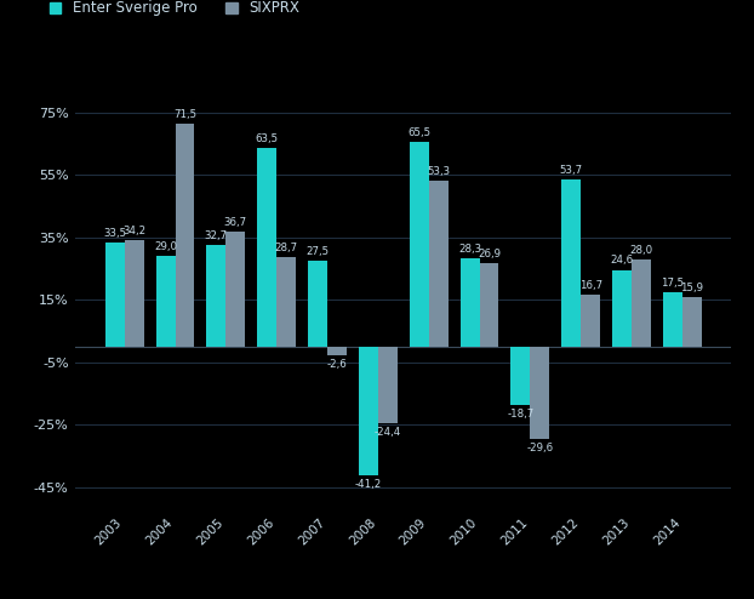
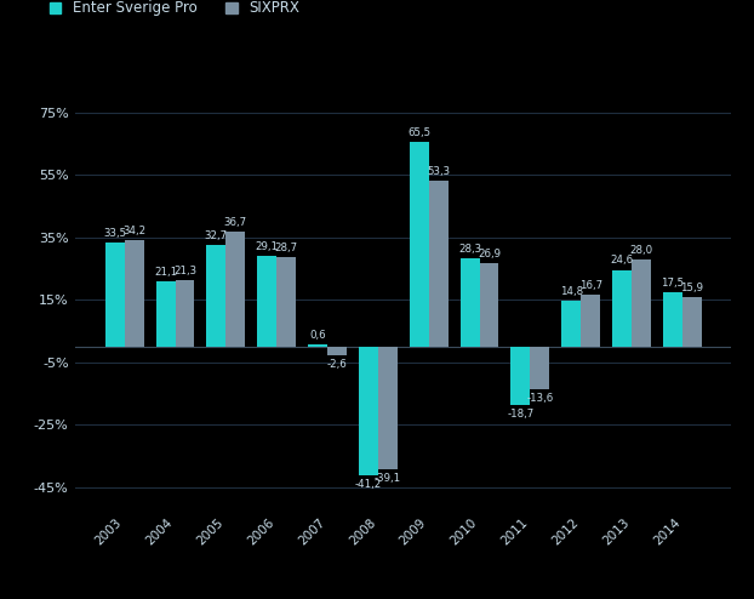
Enter Sverige Pro/2004: 29.0% -> 21.1%
SIXPRX/2004: 71.5% -> 21.3%
Enter Sverige Pro/2006: 63,5 -> 29,1
Enter Sverige Pro/2007: 27,5 -> 0,6
SIXPRX/2008: -24,4 -> -39,1
SIXPRX/2011: -29,6 -> -13,6
Enter Sverige Pro/2012: 53,7 -> 14,8
